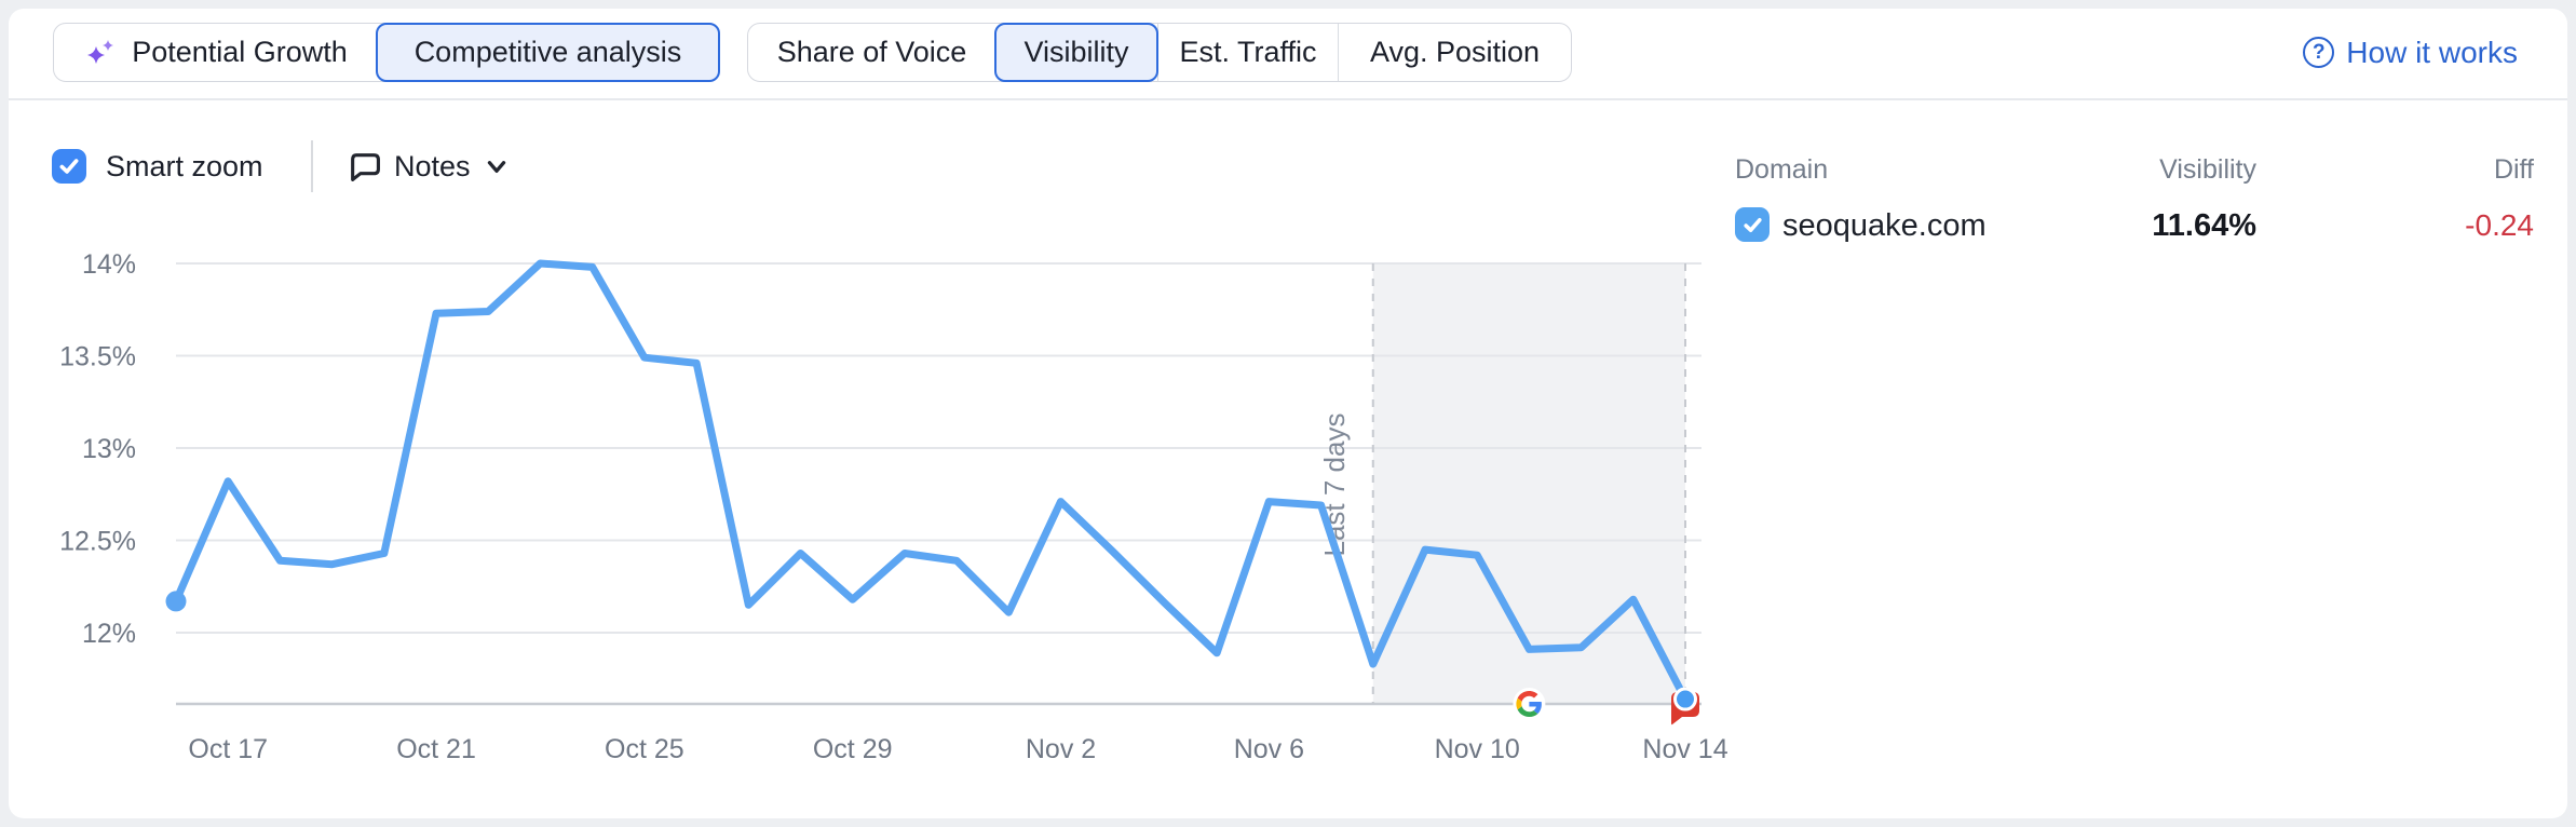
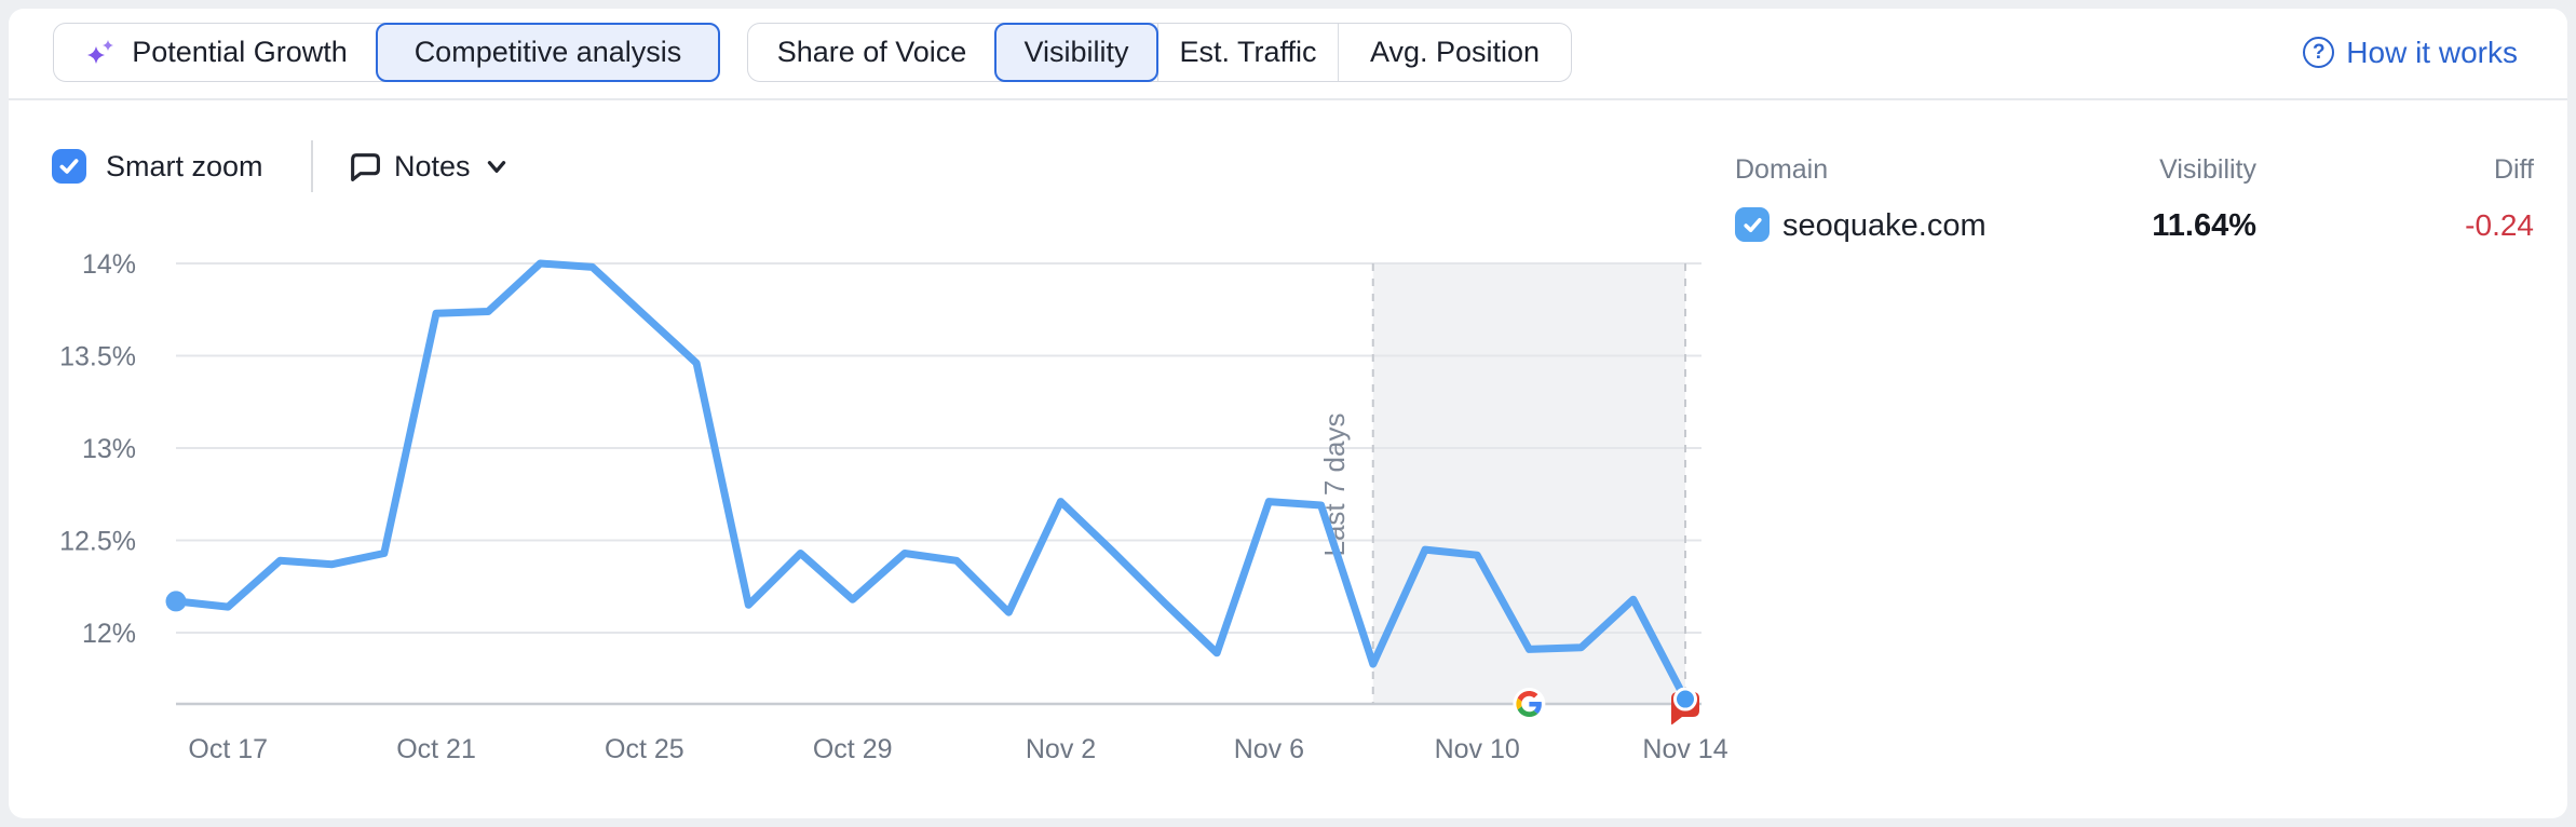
Oct 17: 12.82% -> 12.14%
Oct 25: 13.49% -> 13.72%
